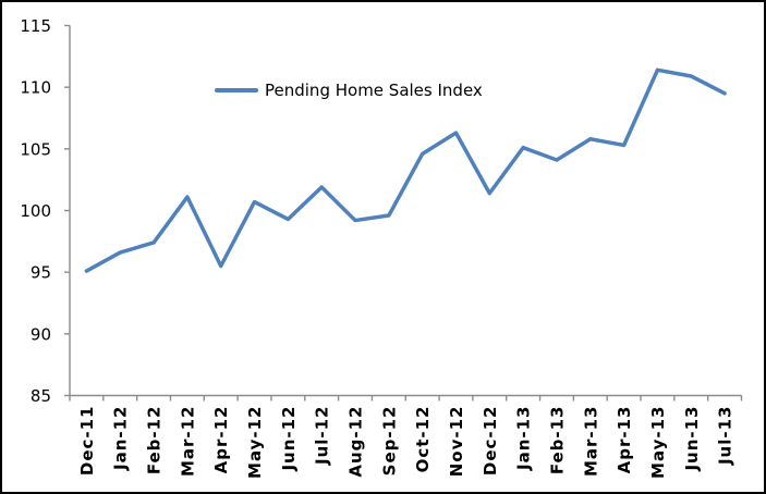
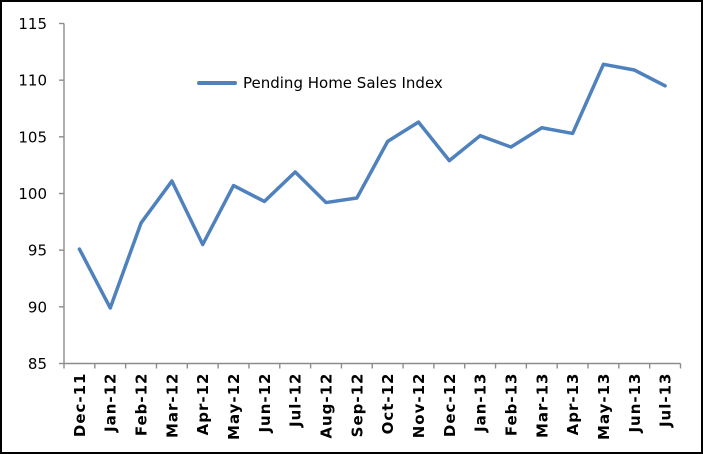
Jan-12: 96.6 -> 89.9
Dec-12: 101.4 -> 102.9
